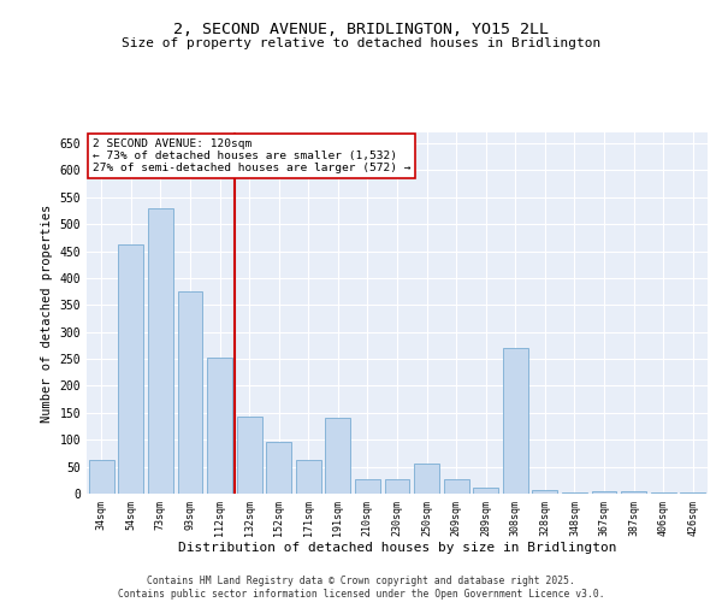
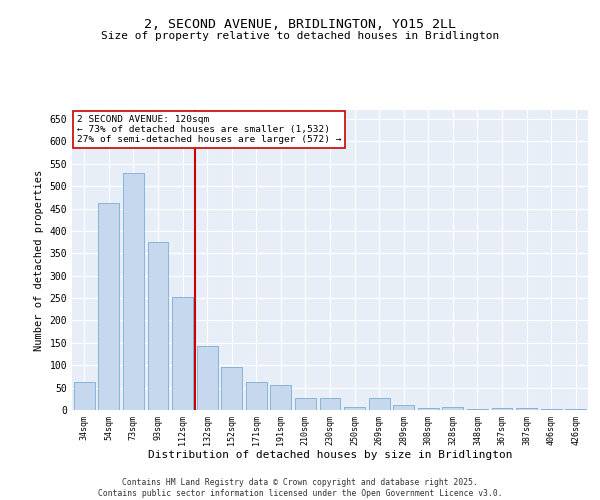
191sqm: 140 -> 55
250sqm: 55 -> 7
308sqm: 270 -> 5
